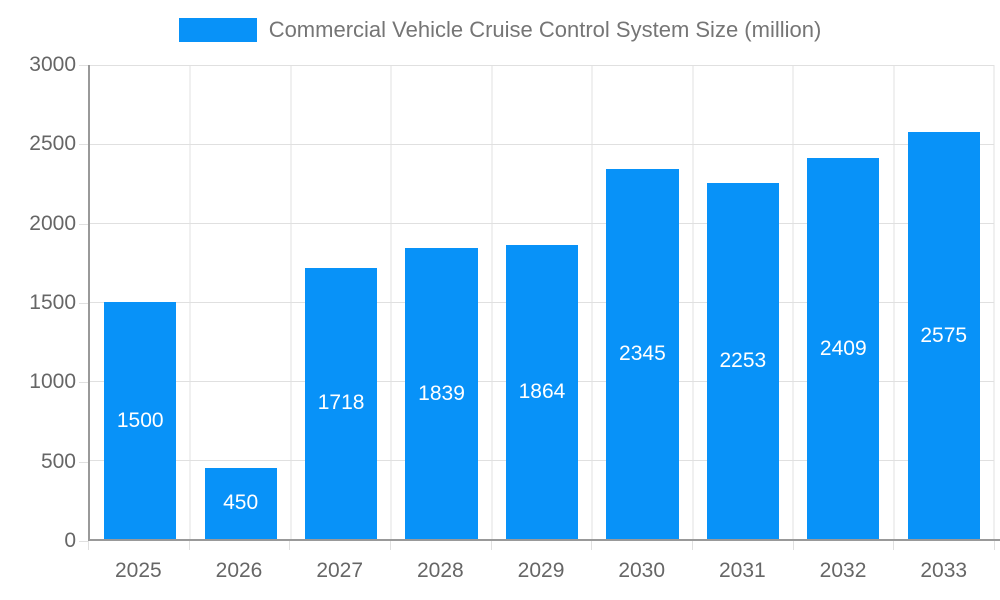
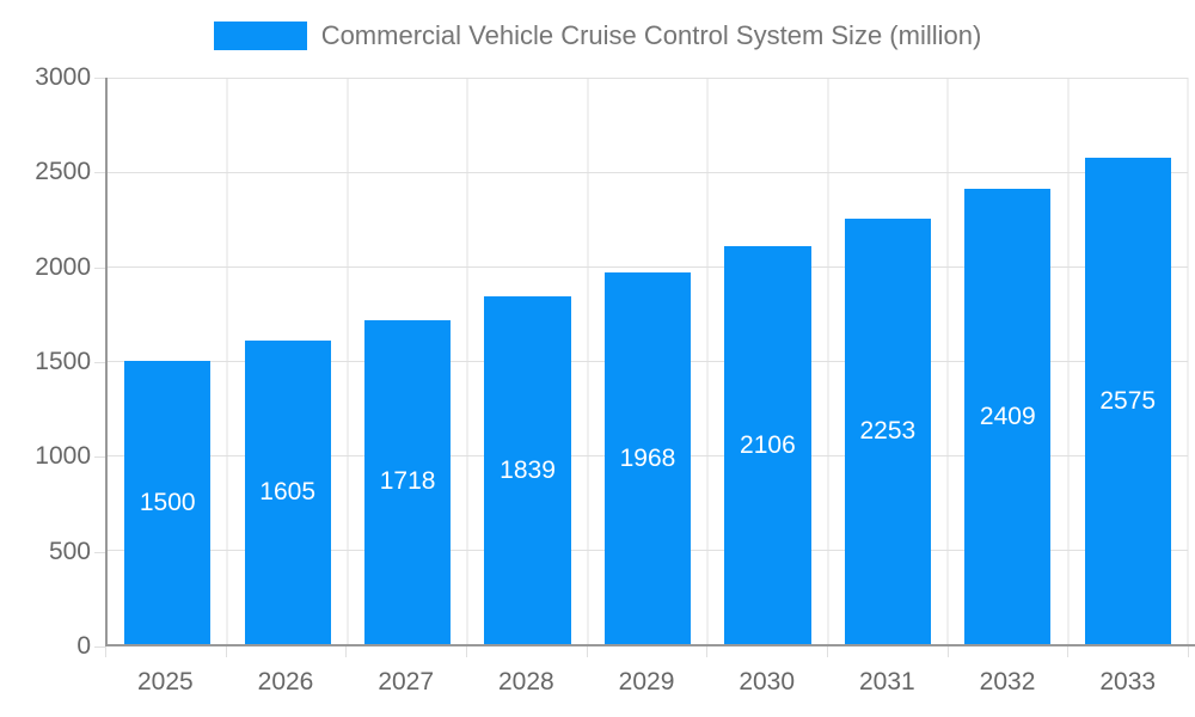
2026: 450 -> 1605
2029: 1864 -> 1968
2030: 2345 -> 2106
